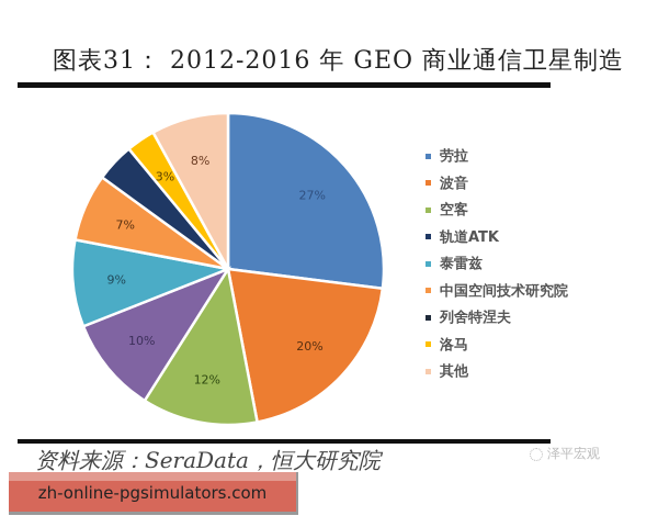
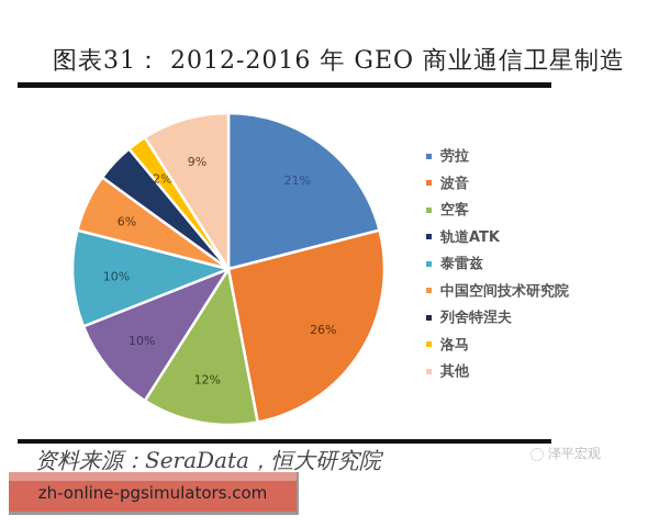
劳拉: 27% -> 21%
波音: 20% -> 26%
泰雷兹: 9% -> 10%
中国空间技术研究院: 7% -> 6%
洛马: 3% -> 2%
其他: 8% -> 9%
